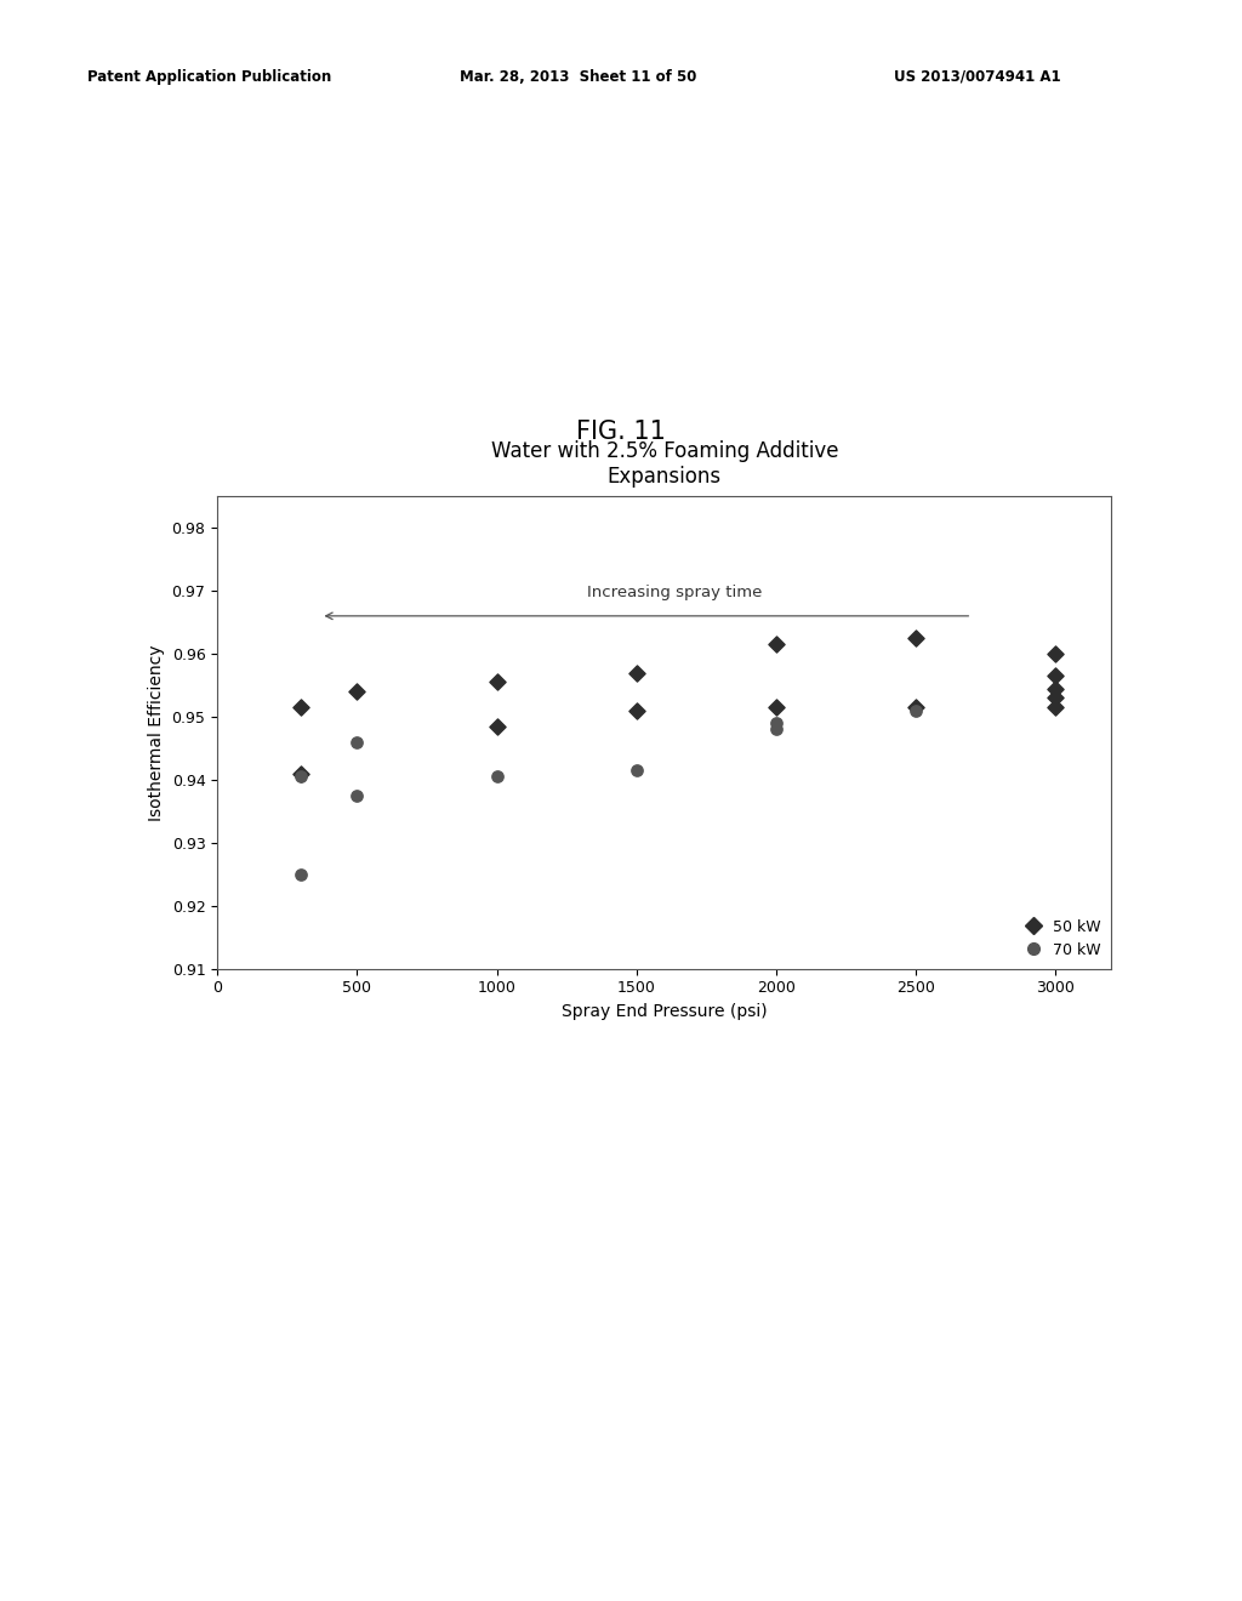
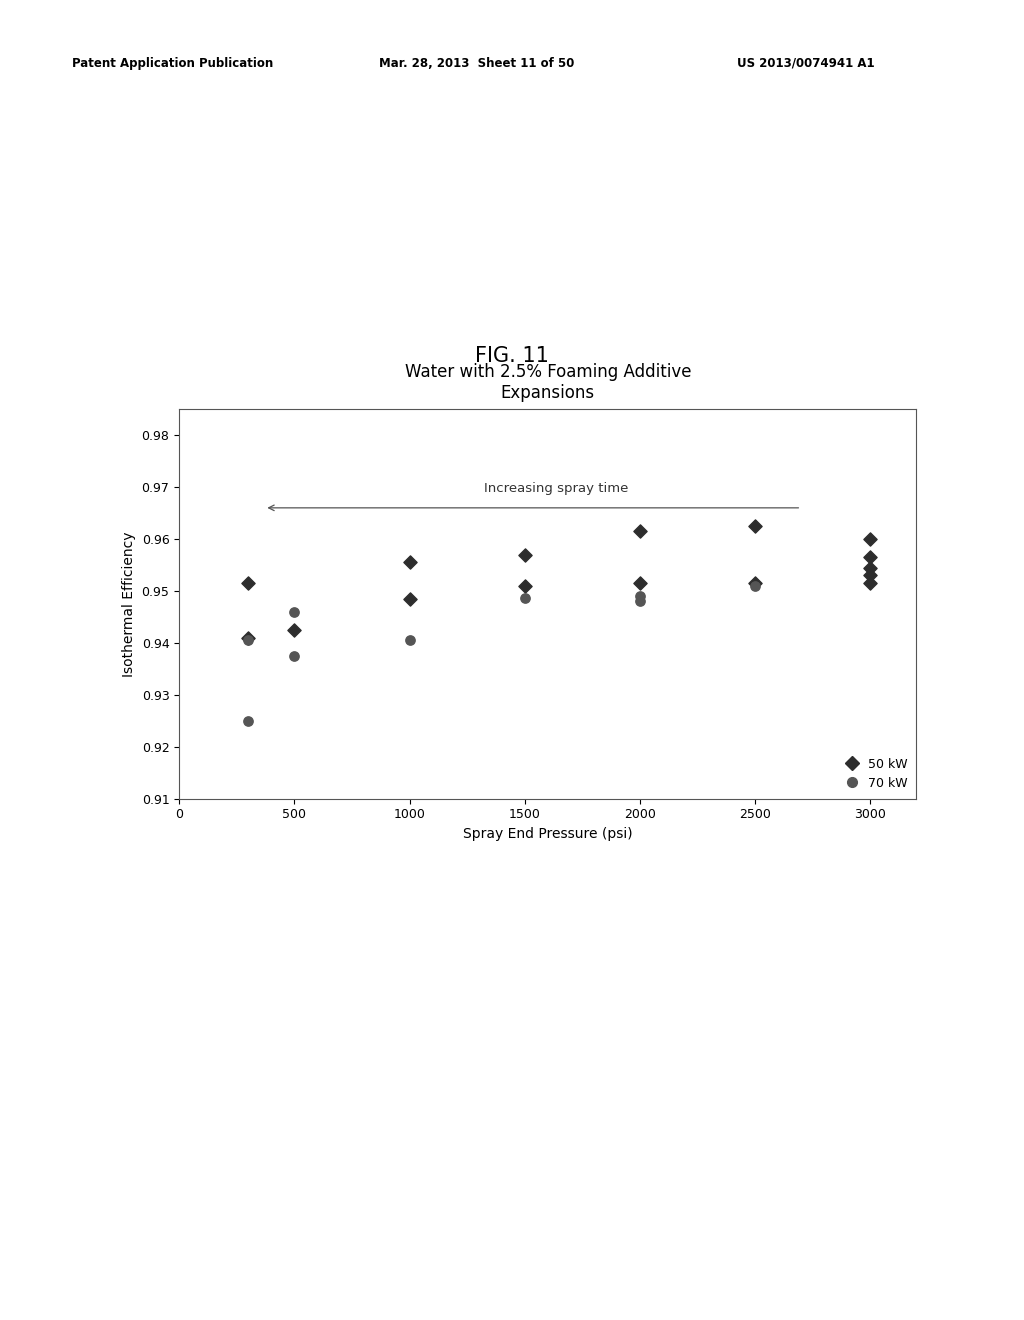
50 kW/500: 0.9540 -> 0.9424
70 kW/1500: 0.9415 -> 0.9486
